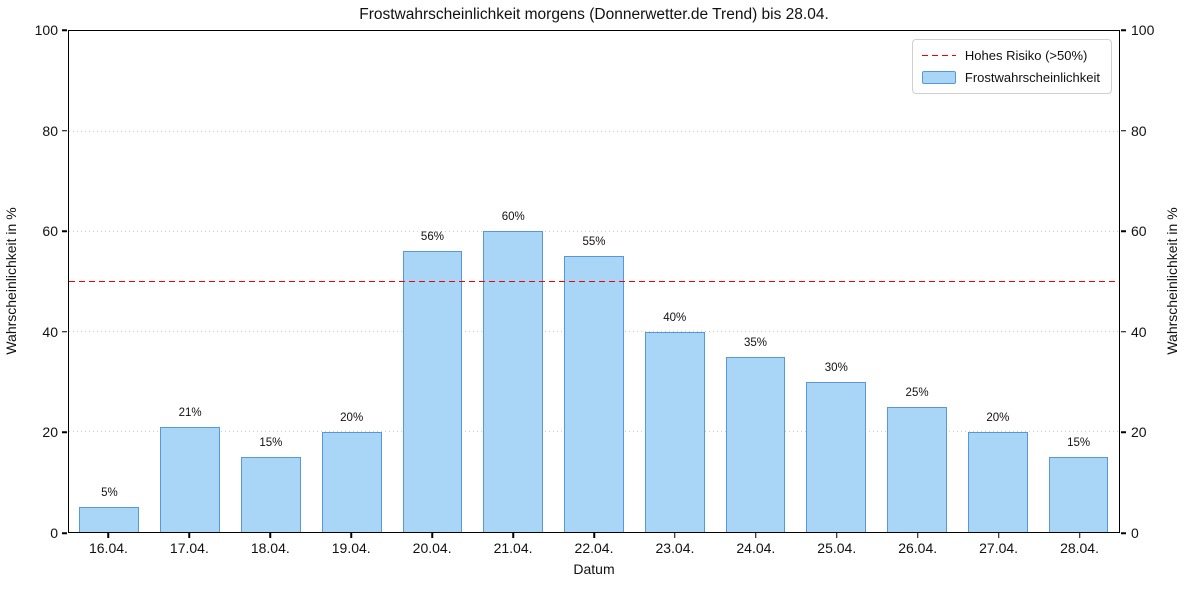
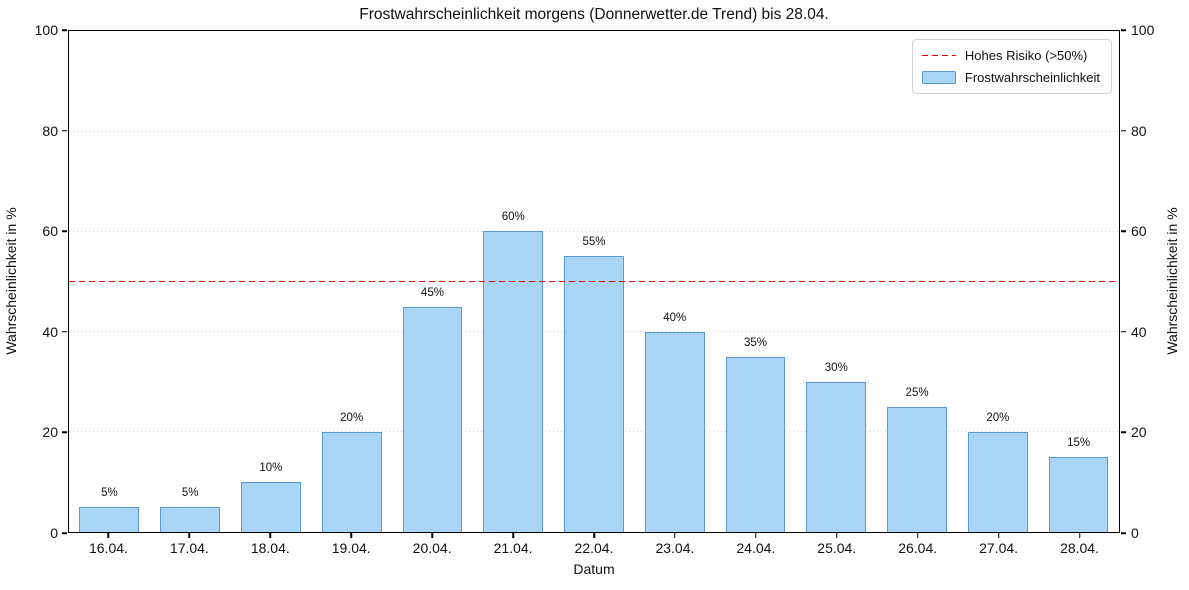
17.04.: 21% -> 5%
18.04.: 15% -> 10%
20.04.: 56% -> 45%
